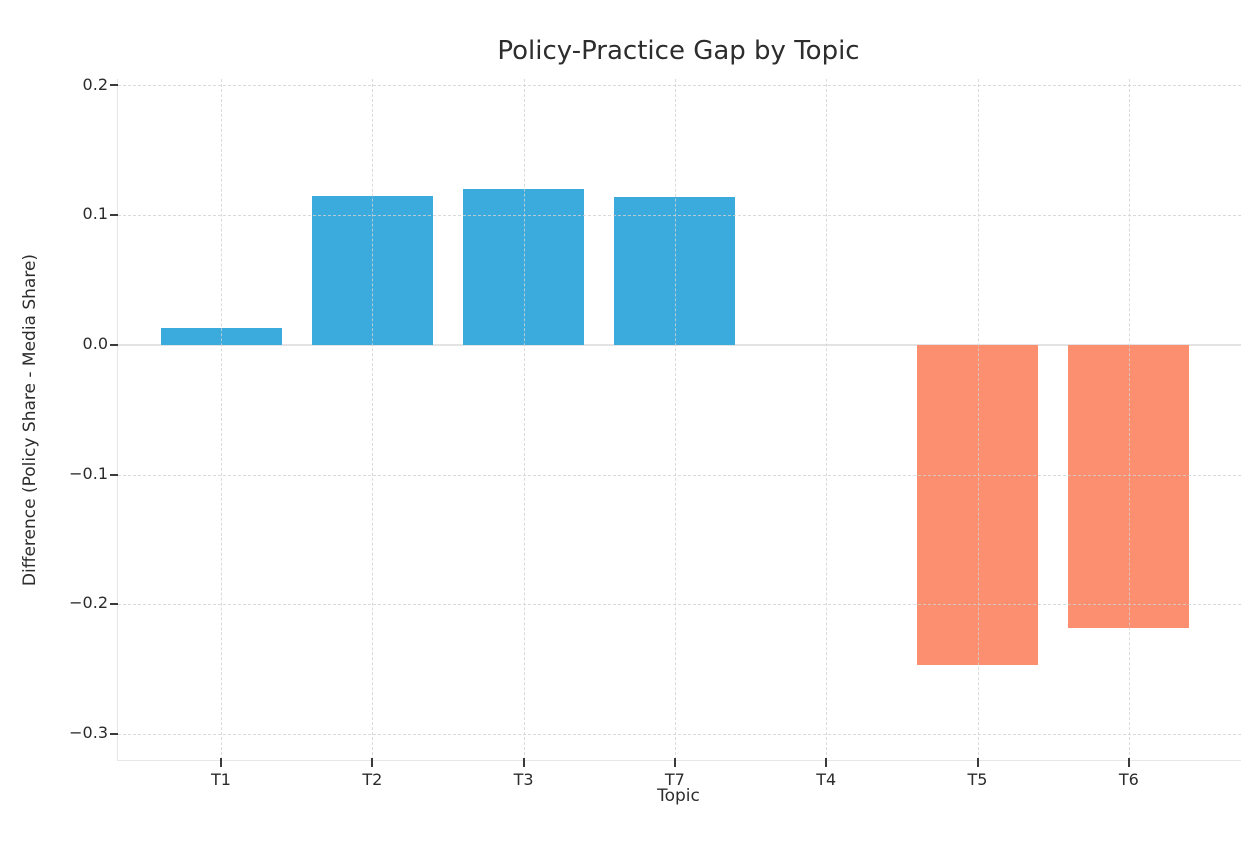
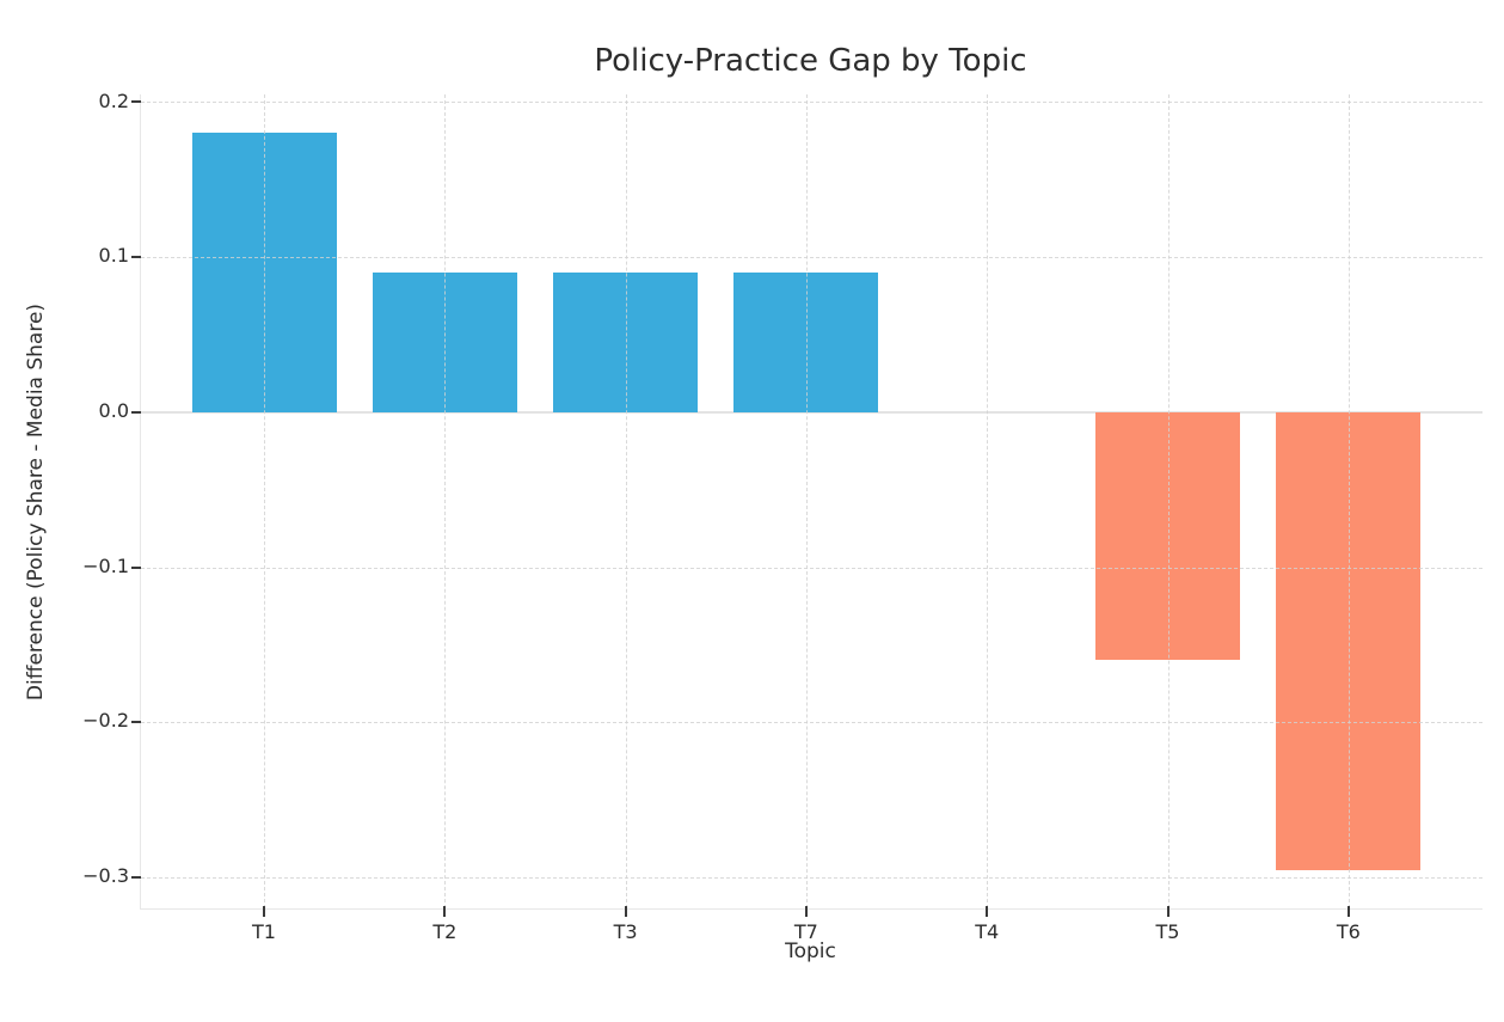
T1: 0.013 -> 0.180
T2: 0.115 -> 0.090
T3: 0.120 -> 0.090
T7: 0.114 -> 0.090
T5: -0.247 -> -0.160
T6: -0.218 -> -0.295
